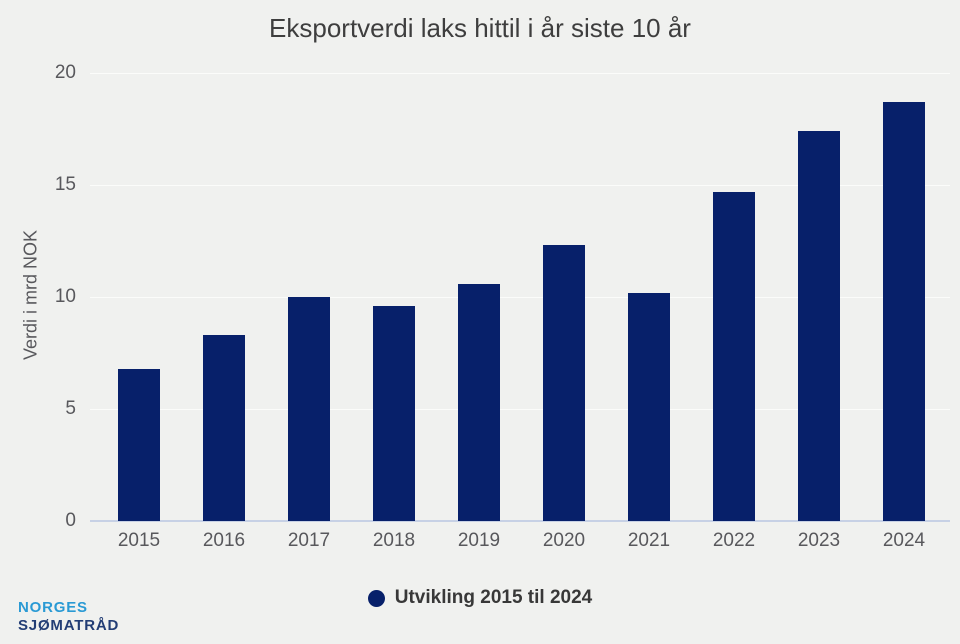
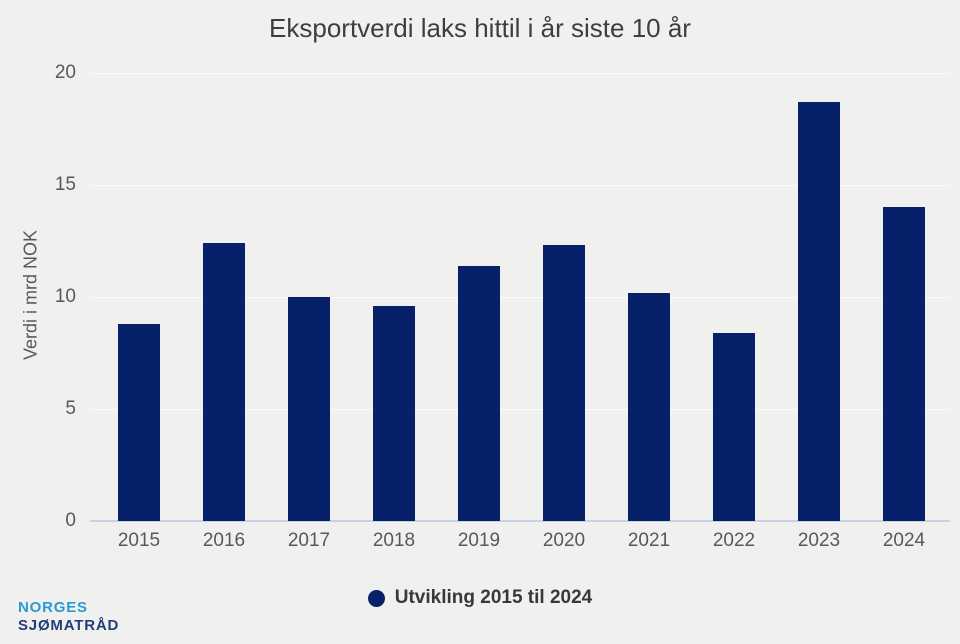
2015: 6.8 -> 8.8
2016: 8.3 -> 12.4
2019: 10.6 -> 11.4
2022: 14.7 -> 8.4
2023: 17.4 -> 18.7
2024: 18.7 -> 14.0
